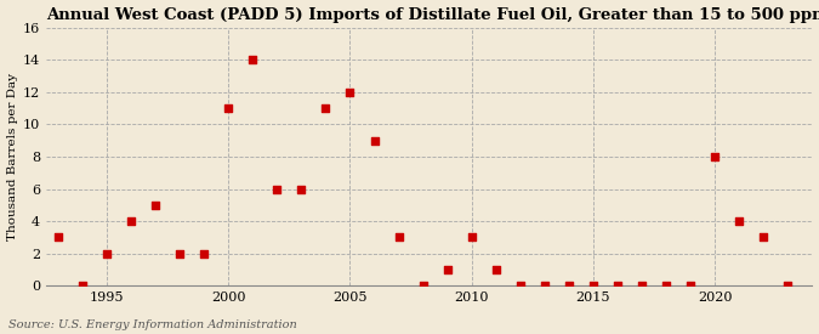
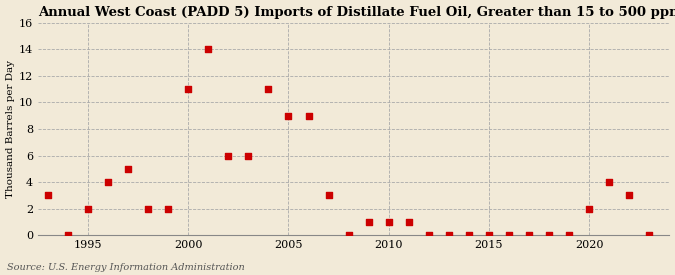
2005: 12 -> 9
2010: 3 -> 1
2020: 8 -> 2
